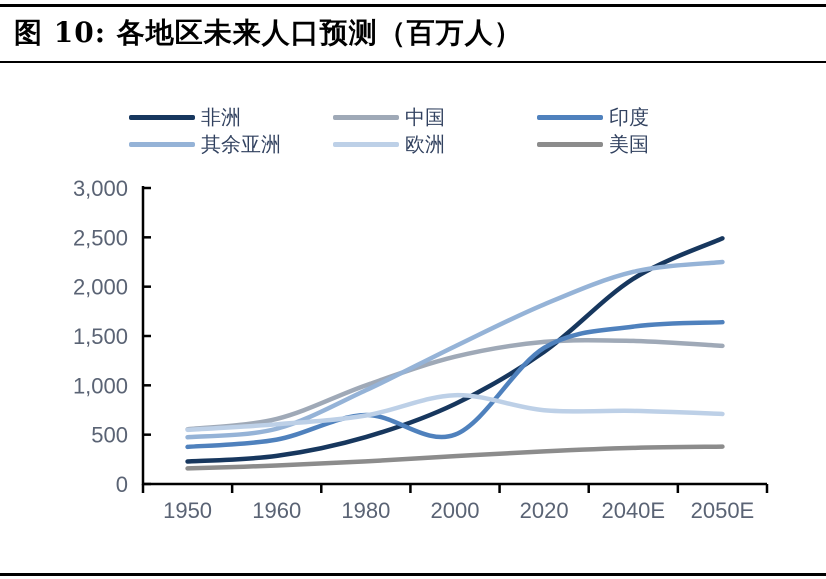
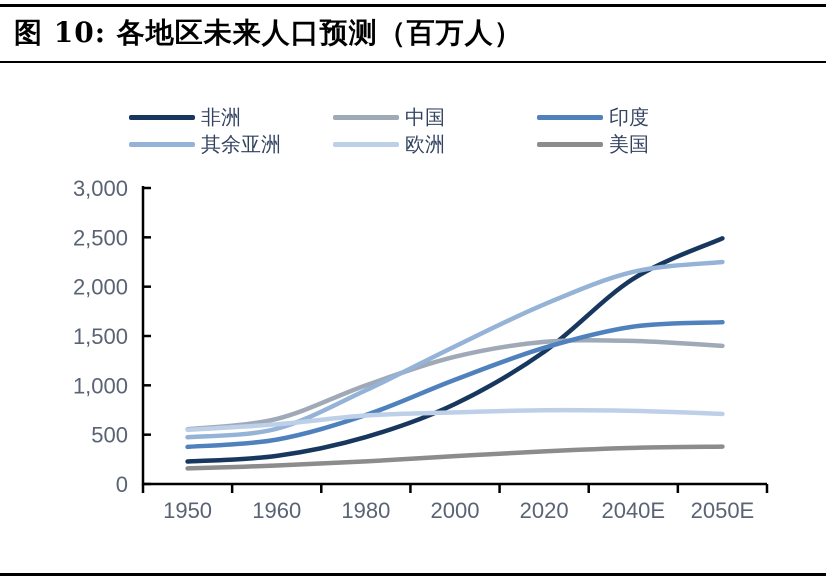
印度/2000: 500 -> 1100
欧洲/2000: 900 -> 700
